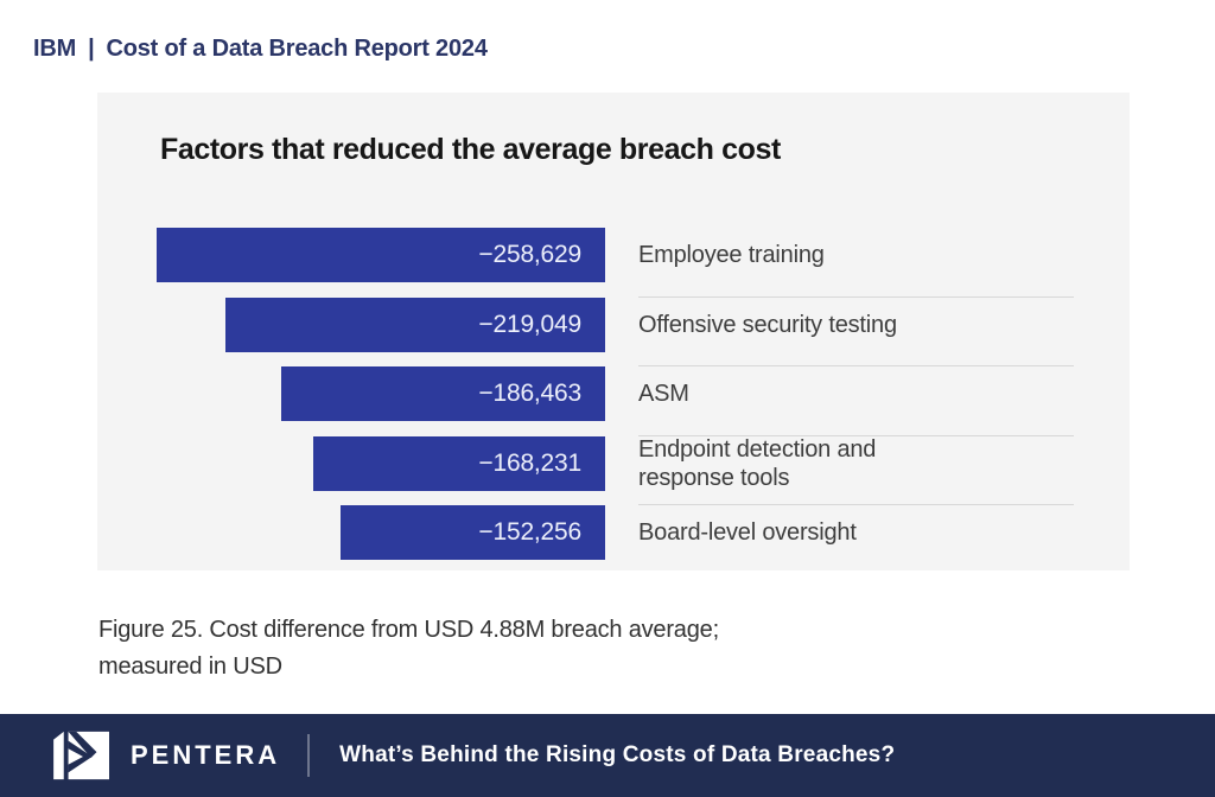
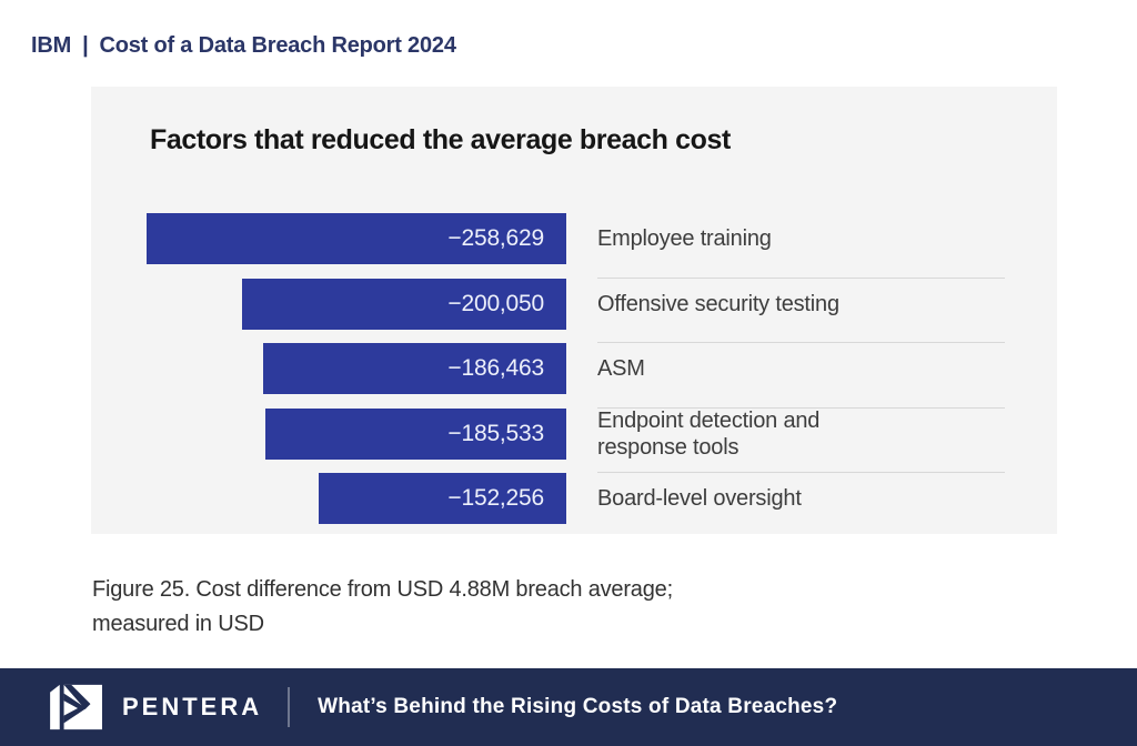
Offensive security testing: −219,049 -> −200,050
Endpoint detection and response tools: −168,231 -> −185,533
